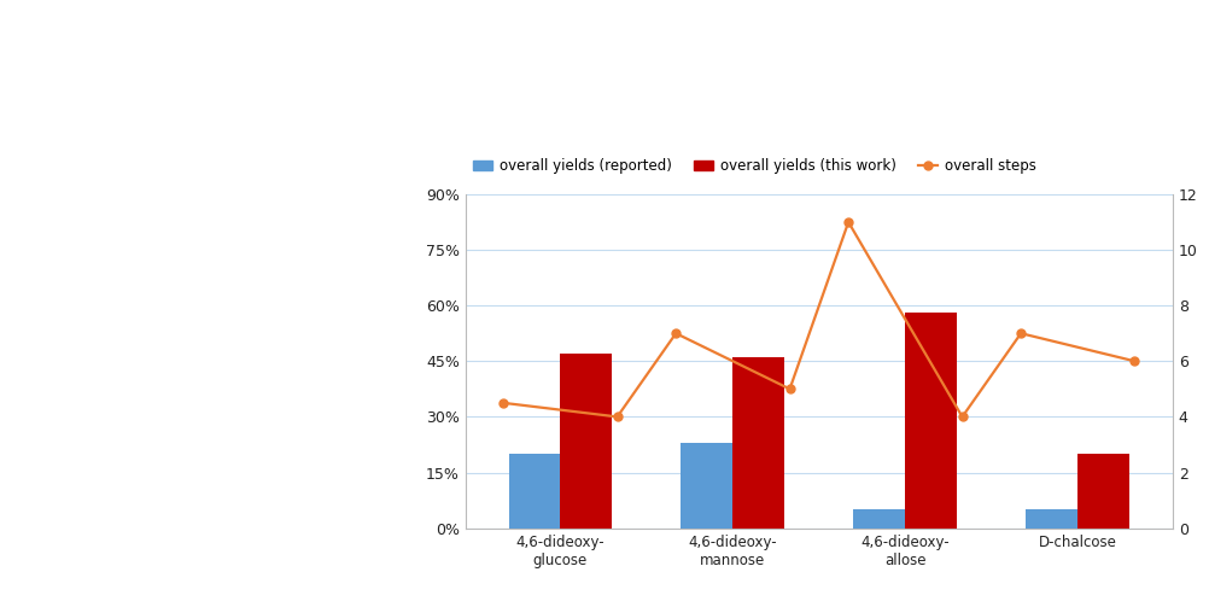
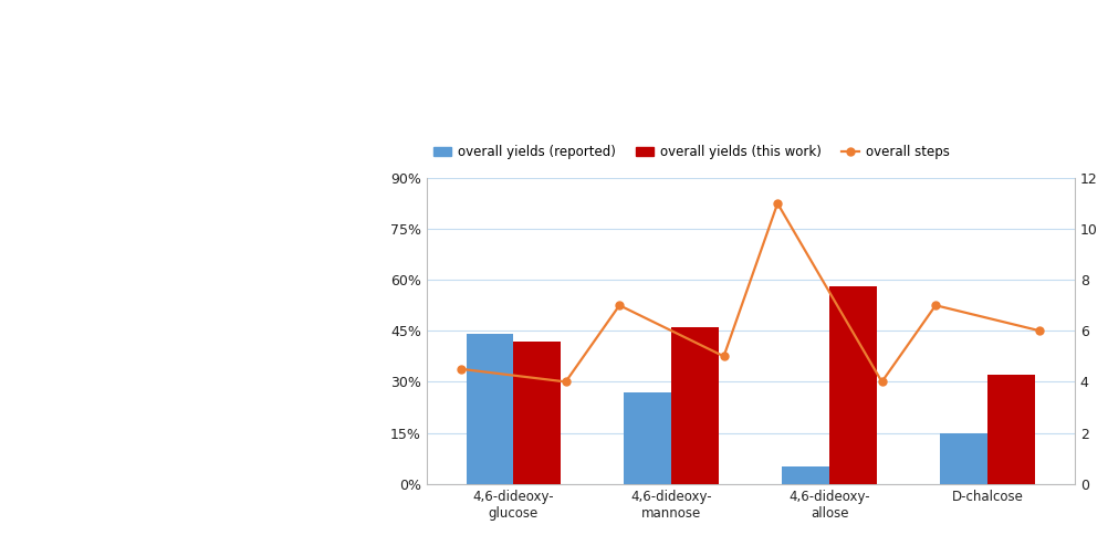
overall yields (reported)/4,6-dideoxy- glucose: 20% -> 44%
overall yields (this work)/4,6-dideoxy- glucose: 47% -> 42%
overall yields (reported)/4,6-dideoxy- mannose: 23% -> 27%
overall yields (reported)/D-chalcose: 5% -> 15%
overall yields (this work)/D-chalcose: 20% -> 32%
